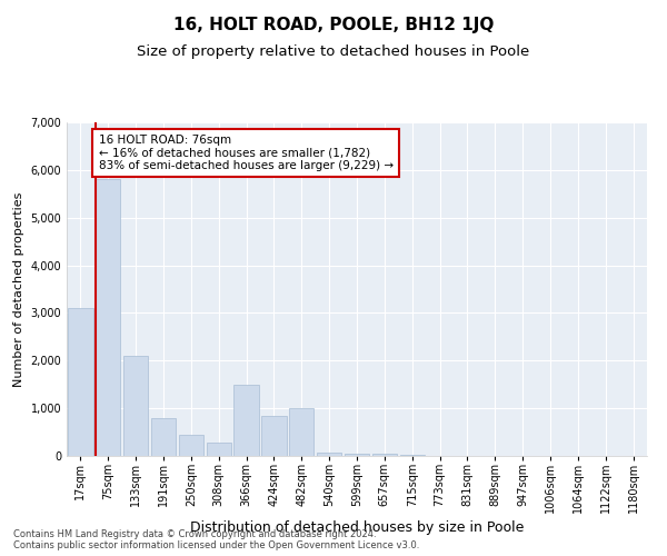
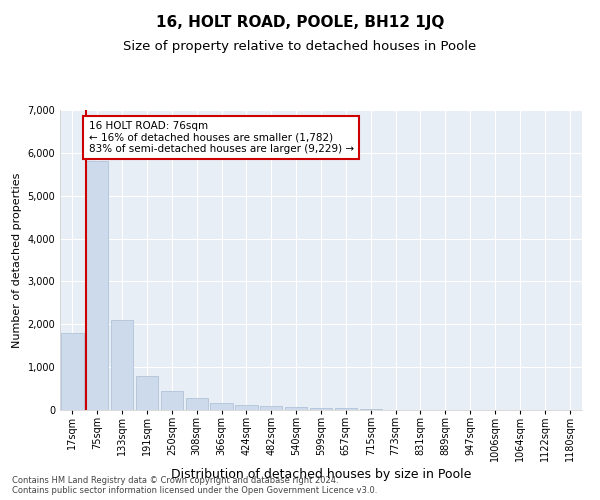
17sqm: 3,100 -> 1,800
366sqm: 1,500 -> 170
424sqm: 850 -> 120
482sqm: 1,000 -> 100
